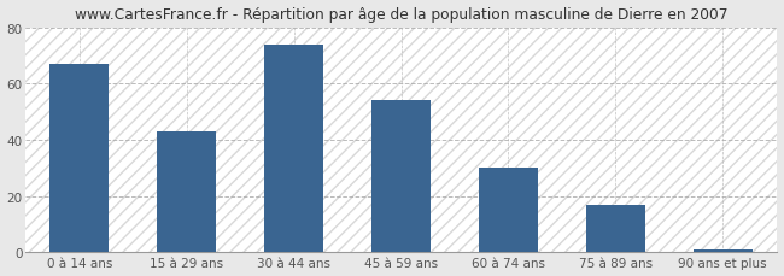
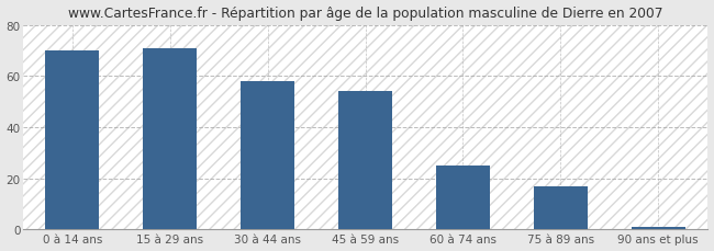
0 à 14 ans: 67 -> 70
15 à 29 ans: 43 -> 71
30 à 44 ans: 74 -> 58
60 à 74 ans: 30 -> 25
